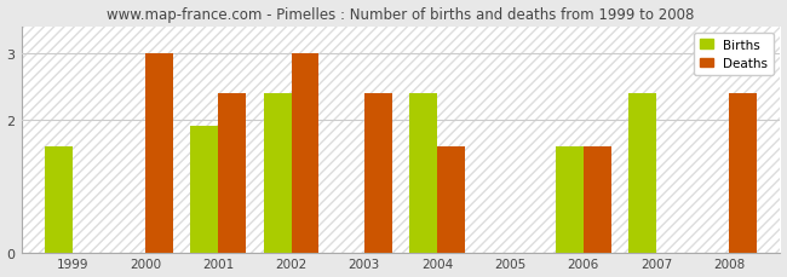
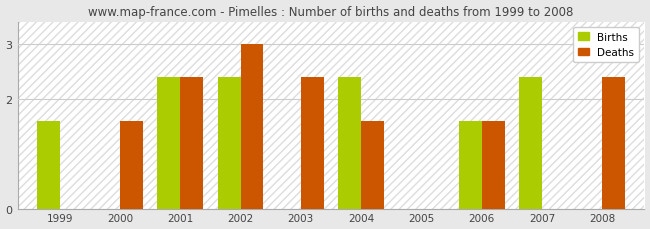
Deaths/2000: 3.0 -> 1.6
Births/2001: 1.9 -> 2.4
